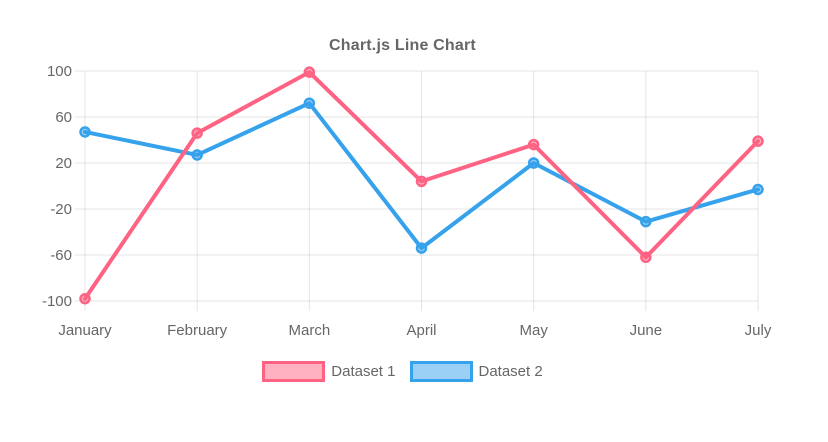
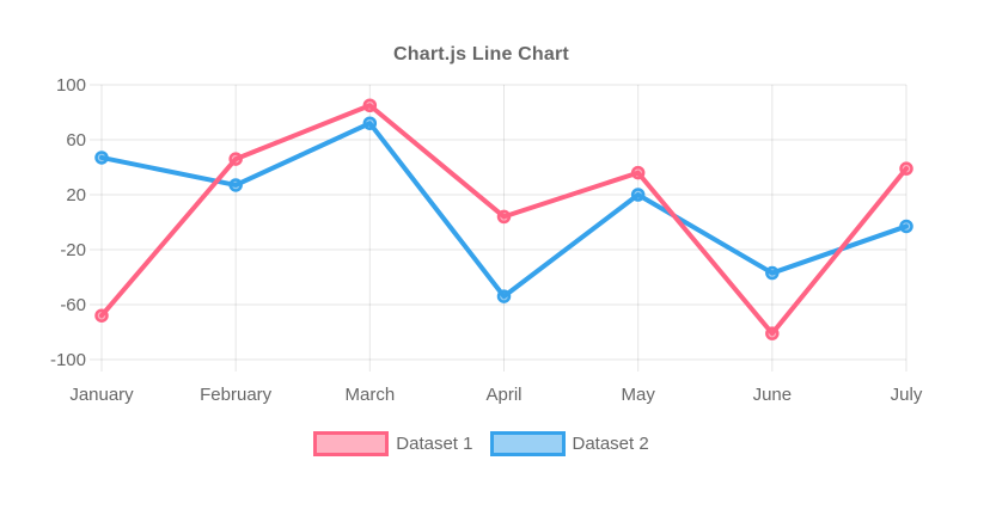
Dataset 1/January: -98 -> -68
Dataset 1/March: 99 -> 85
Dataset 1/June: -62 -> -81
Dataset 2/June: -31 -> -37
